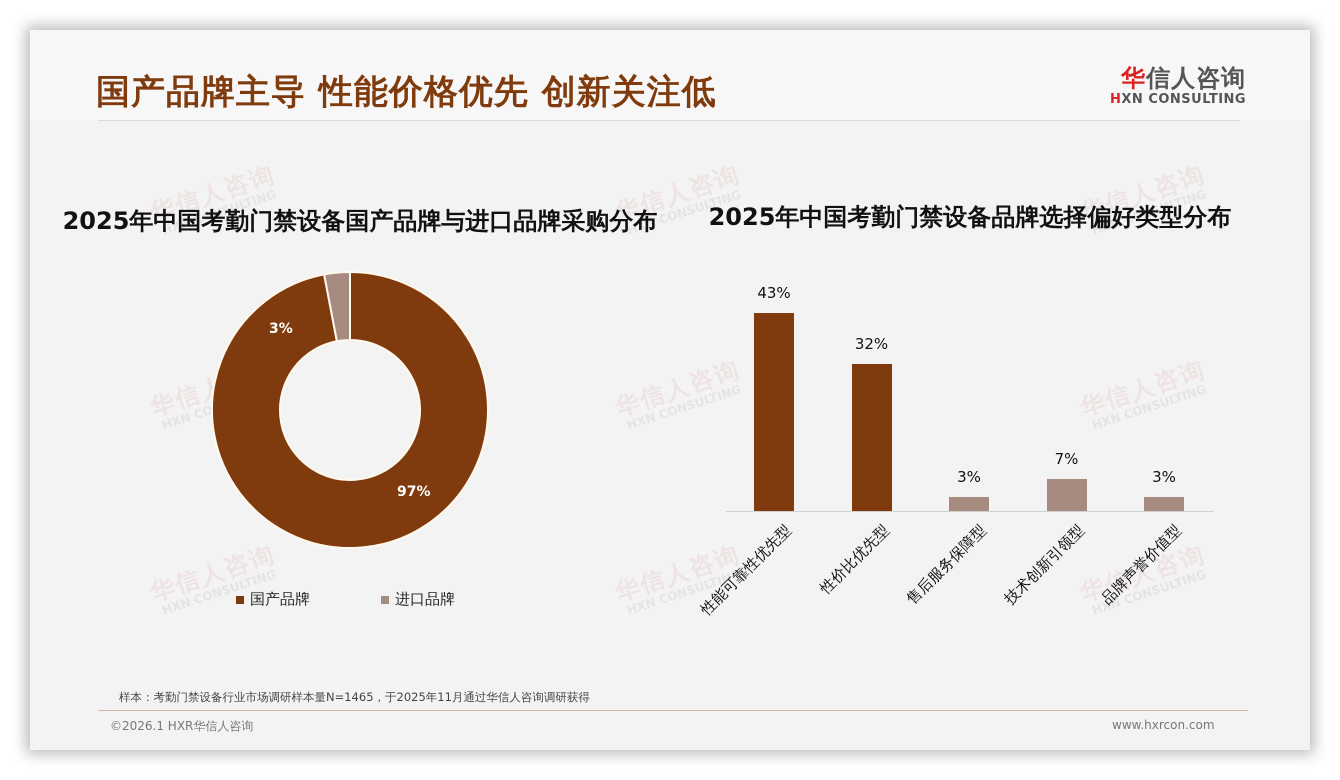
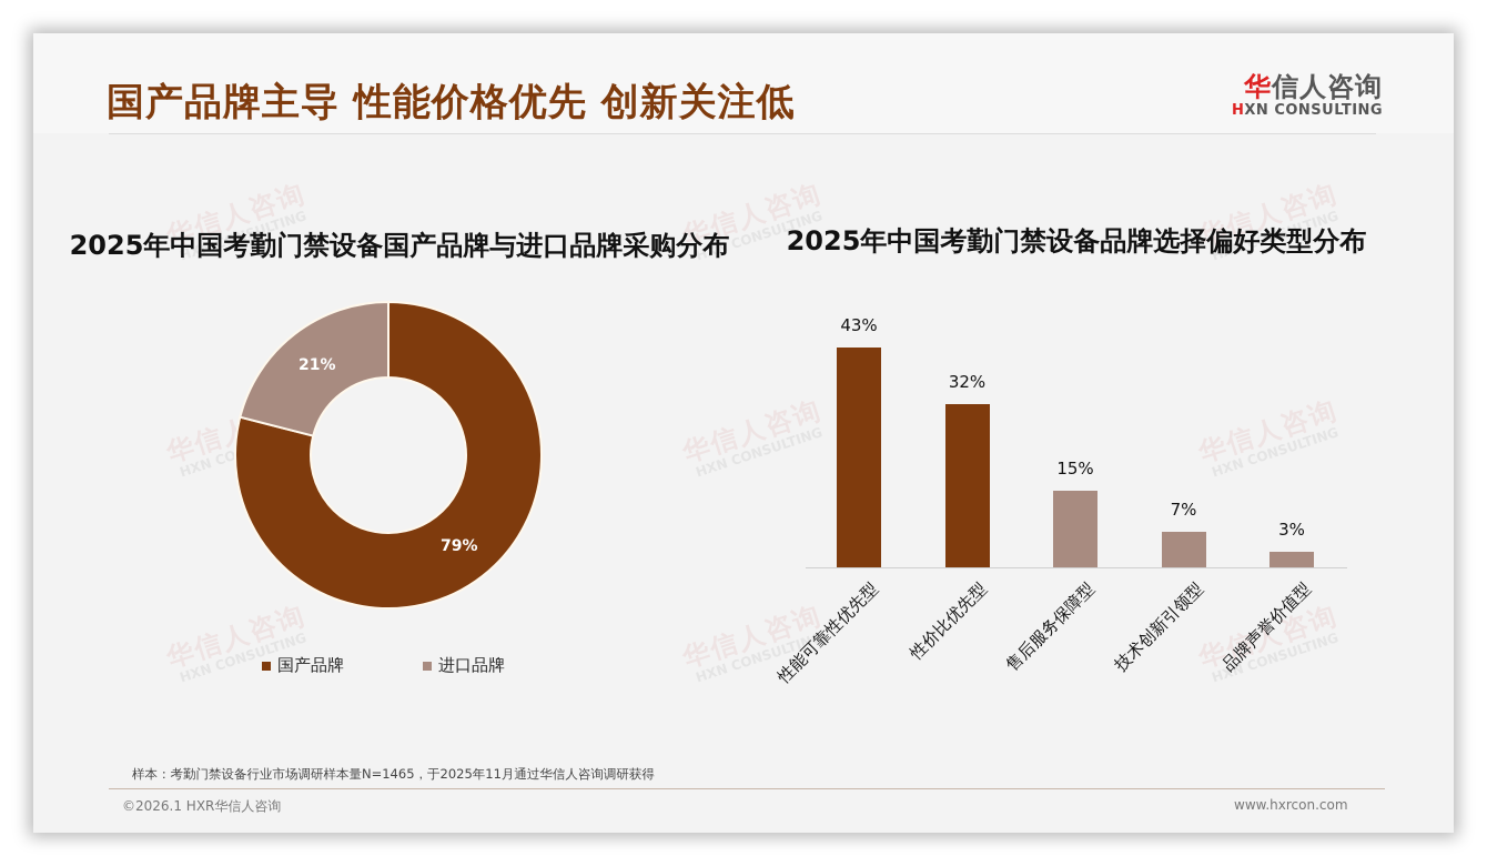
2025年中国考勤门禁设备国产品牌与进口品牌采购分布/国产品牌: 97% -> 79%
2025年中国考勤门禁设备国产品牌与进口品牌采购分布/进口品牌: 3% -> 21%
2025年中国考勤门禁设备品牌选择偏好类型分布/售后服务保障型: 3% -> 15%
